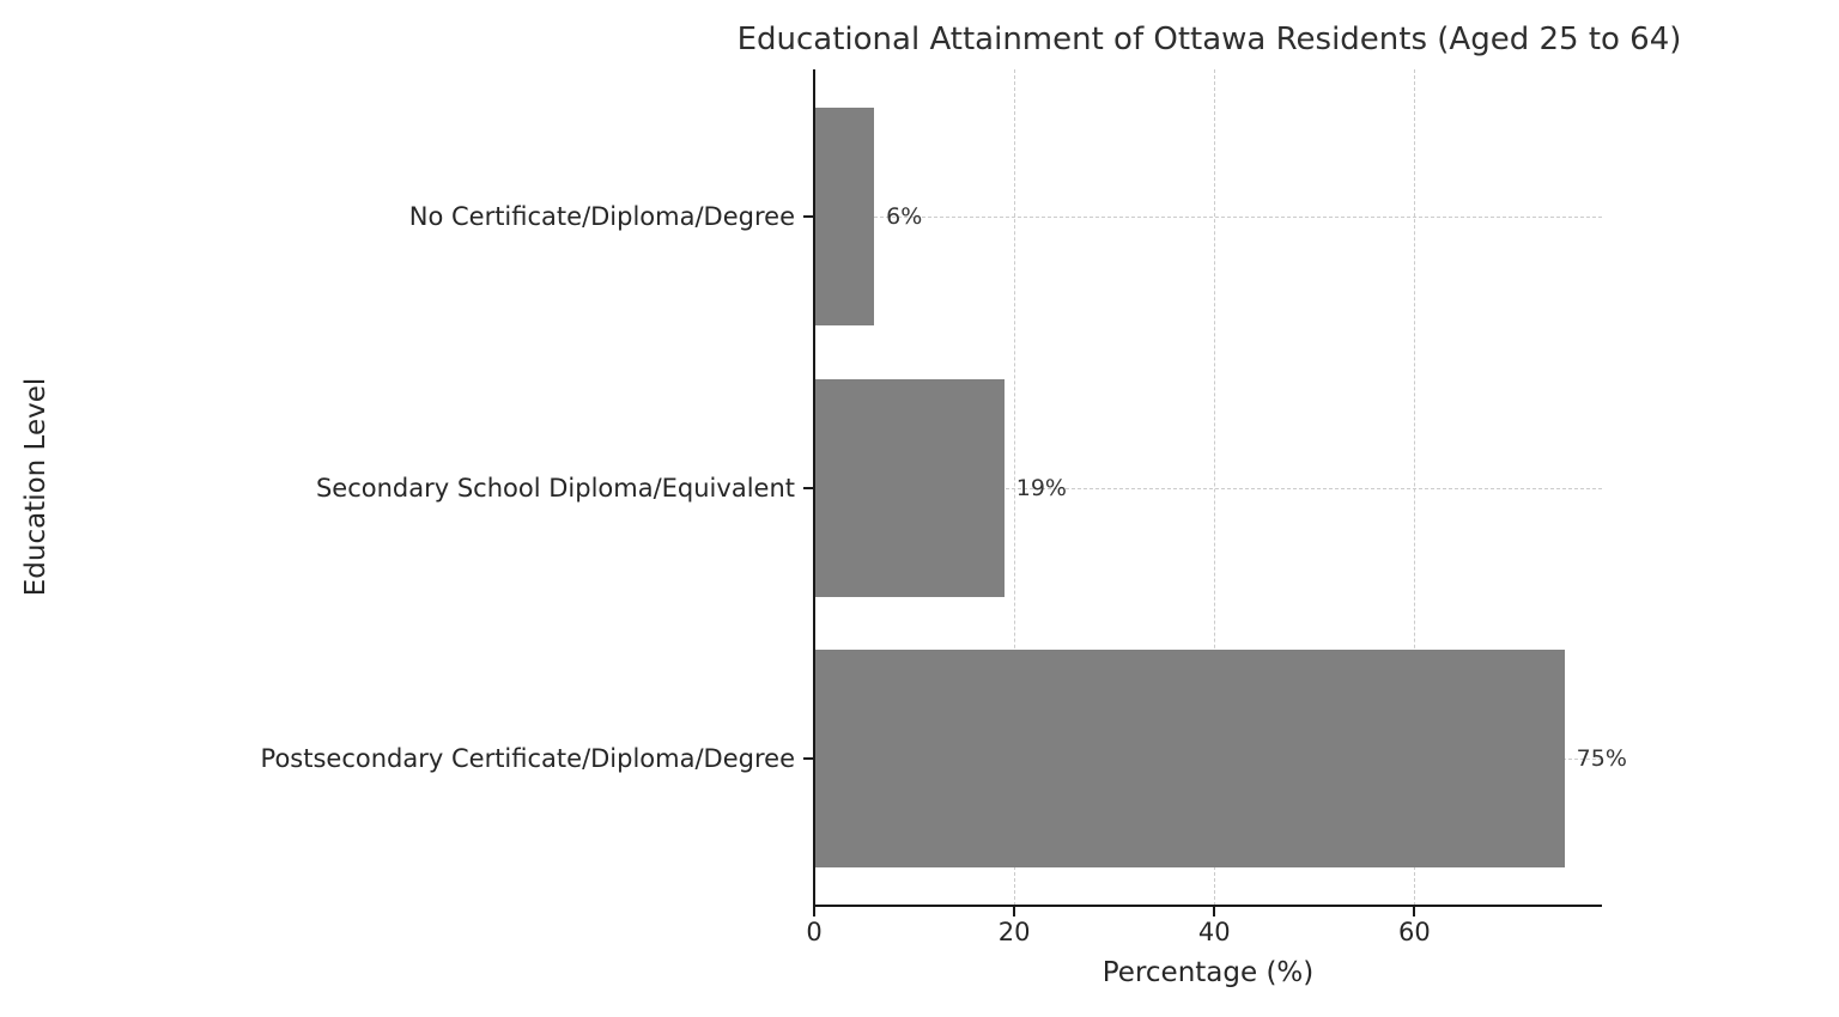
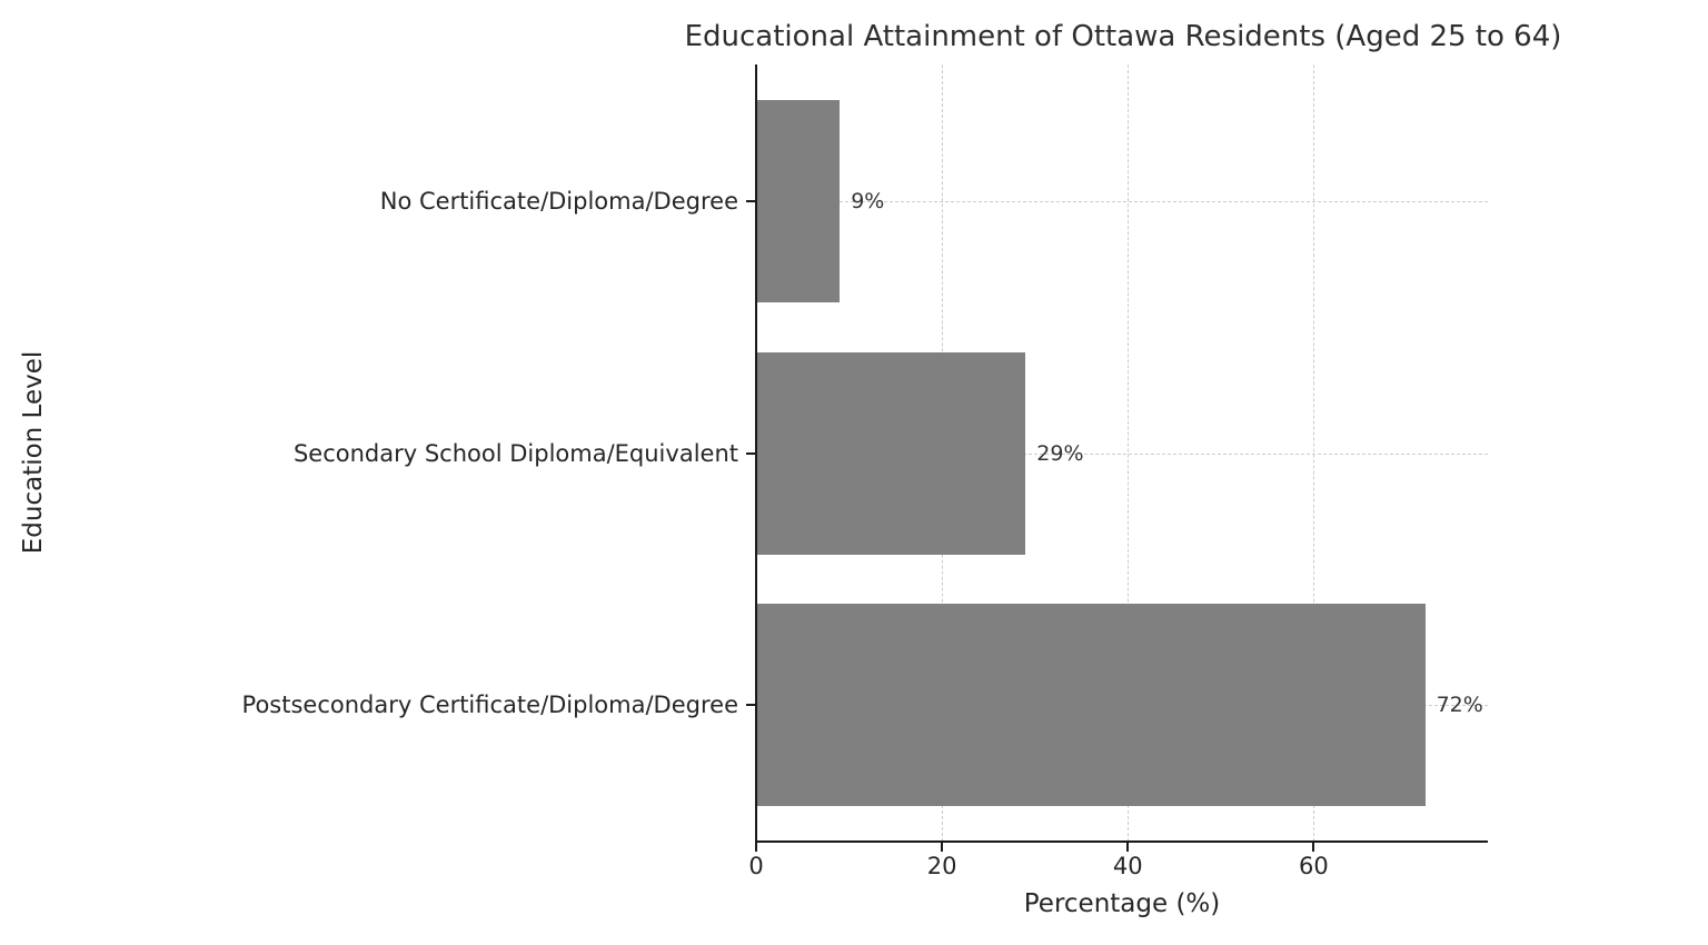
No Certificate/Diploma/Degree: 6% -> 9%
Secondary School Diploma/Equivalent: 19% -> 29%
Postsecondary Certificate/Diploma/Degree: 75% -> 72%
